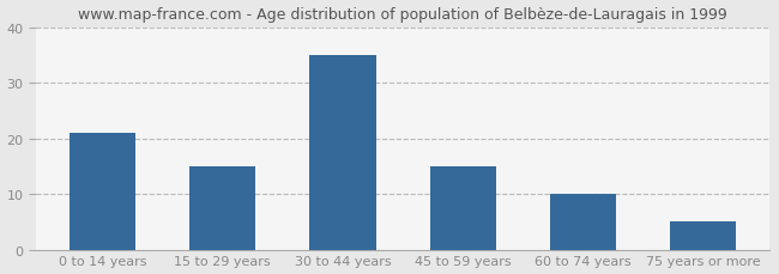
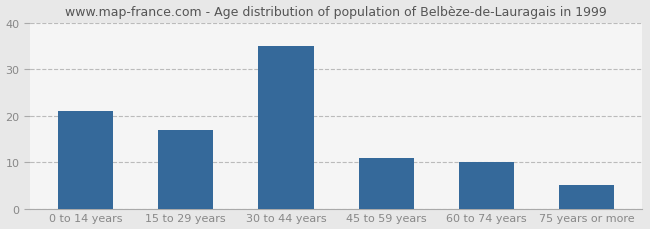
15 to 29 years: 15 -> 17
45 to 59 years: 15 -> 11
